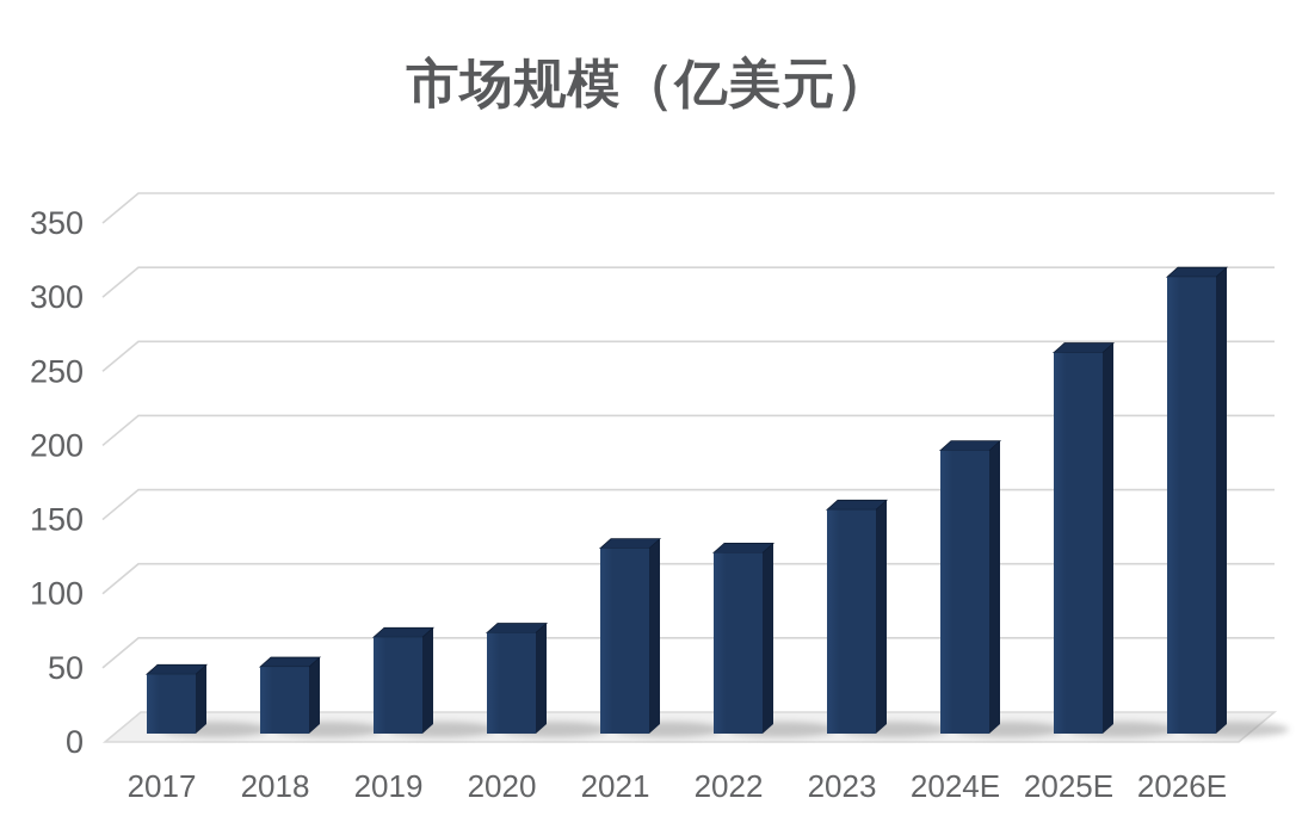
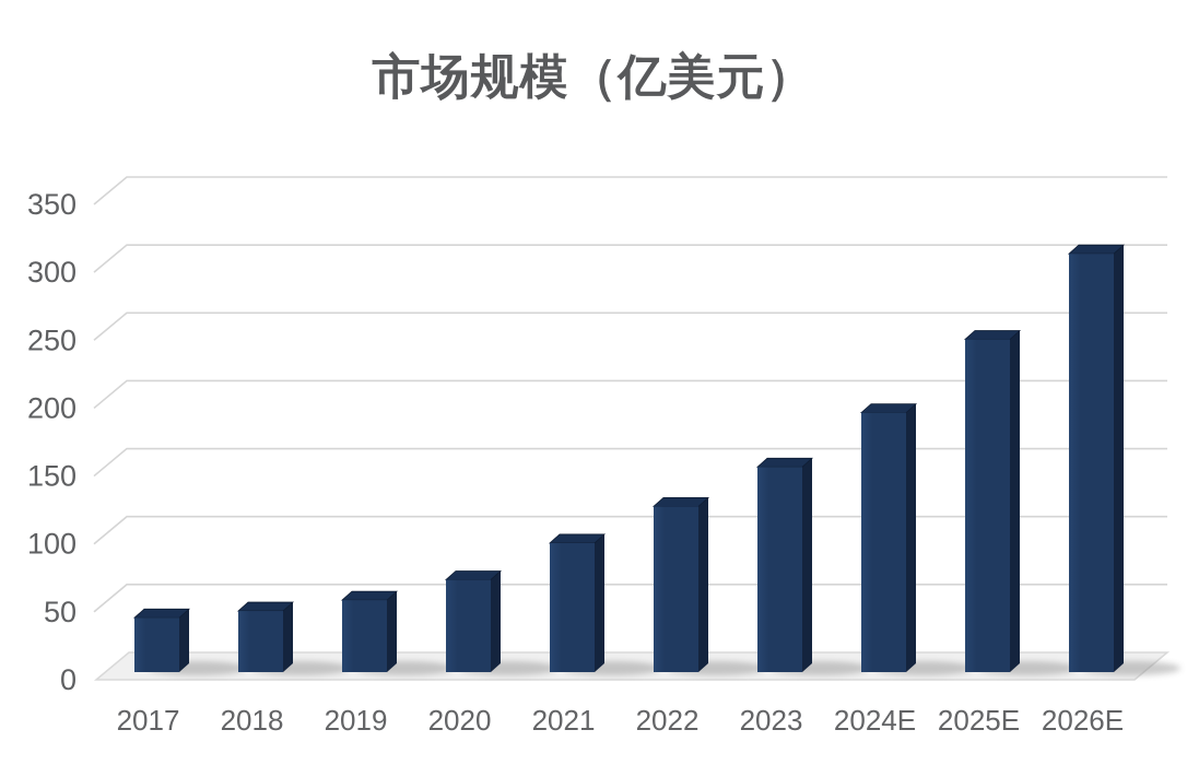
2019: 65 -> 53
2021: 125 -> 95
2025E: 257 -> 245
